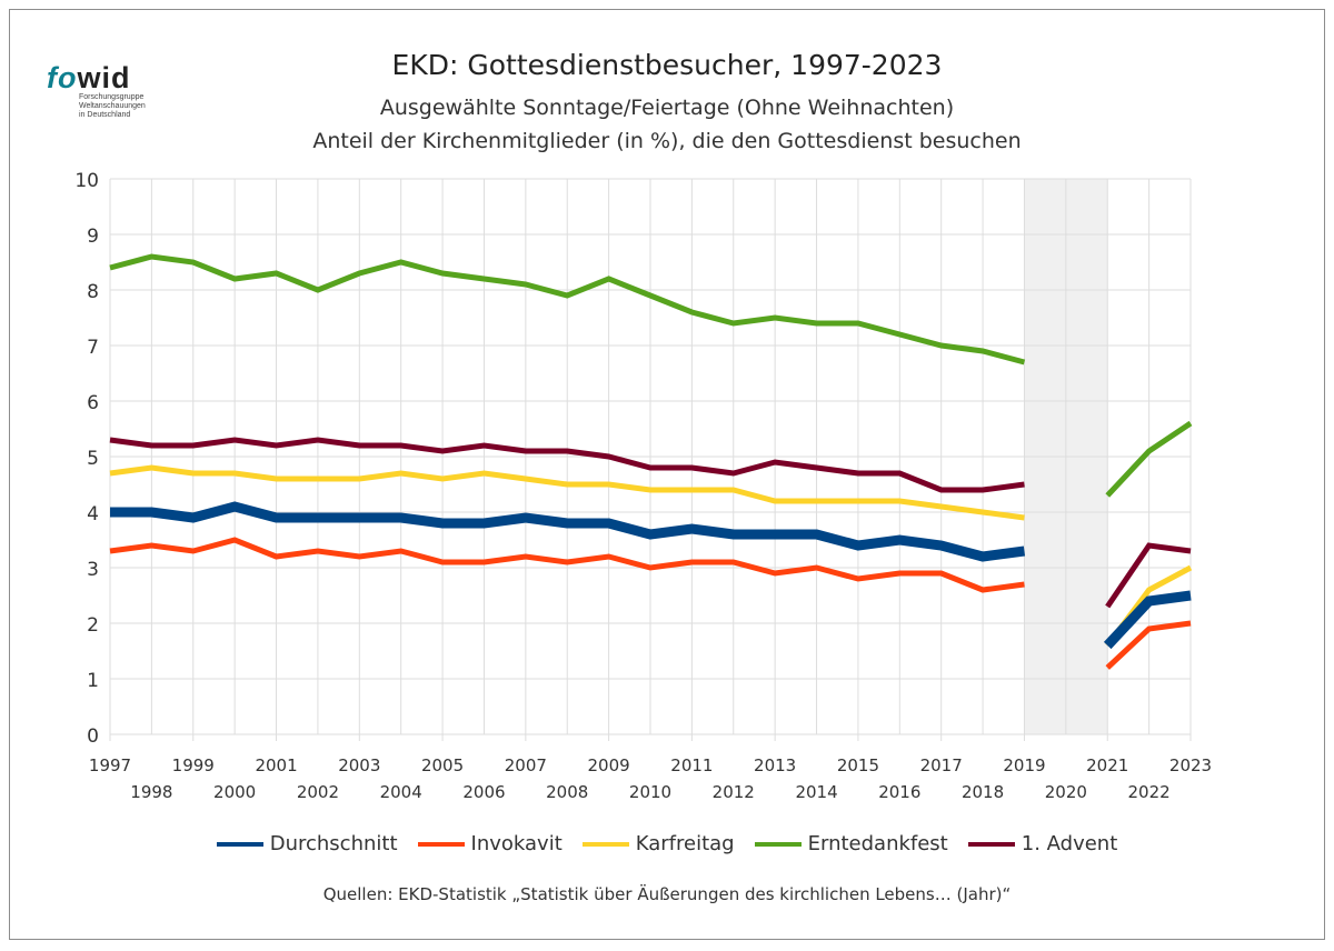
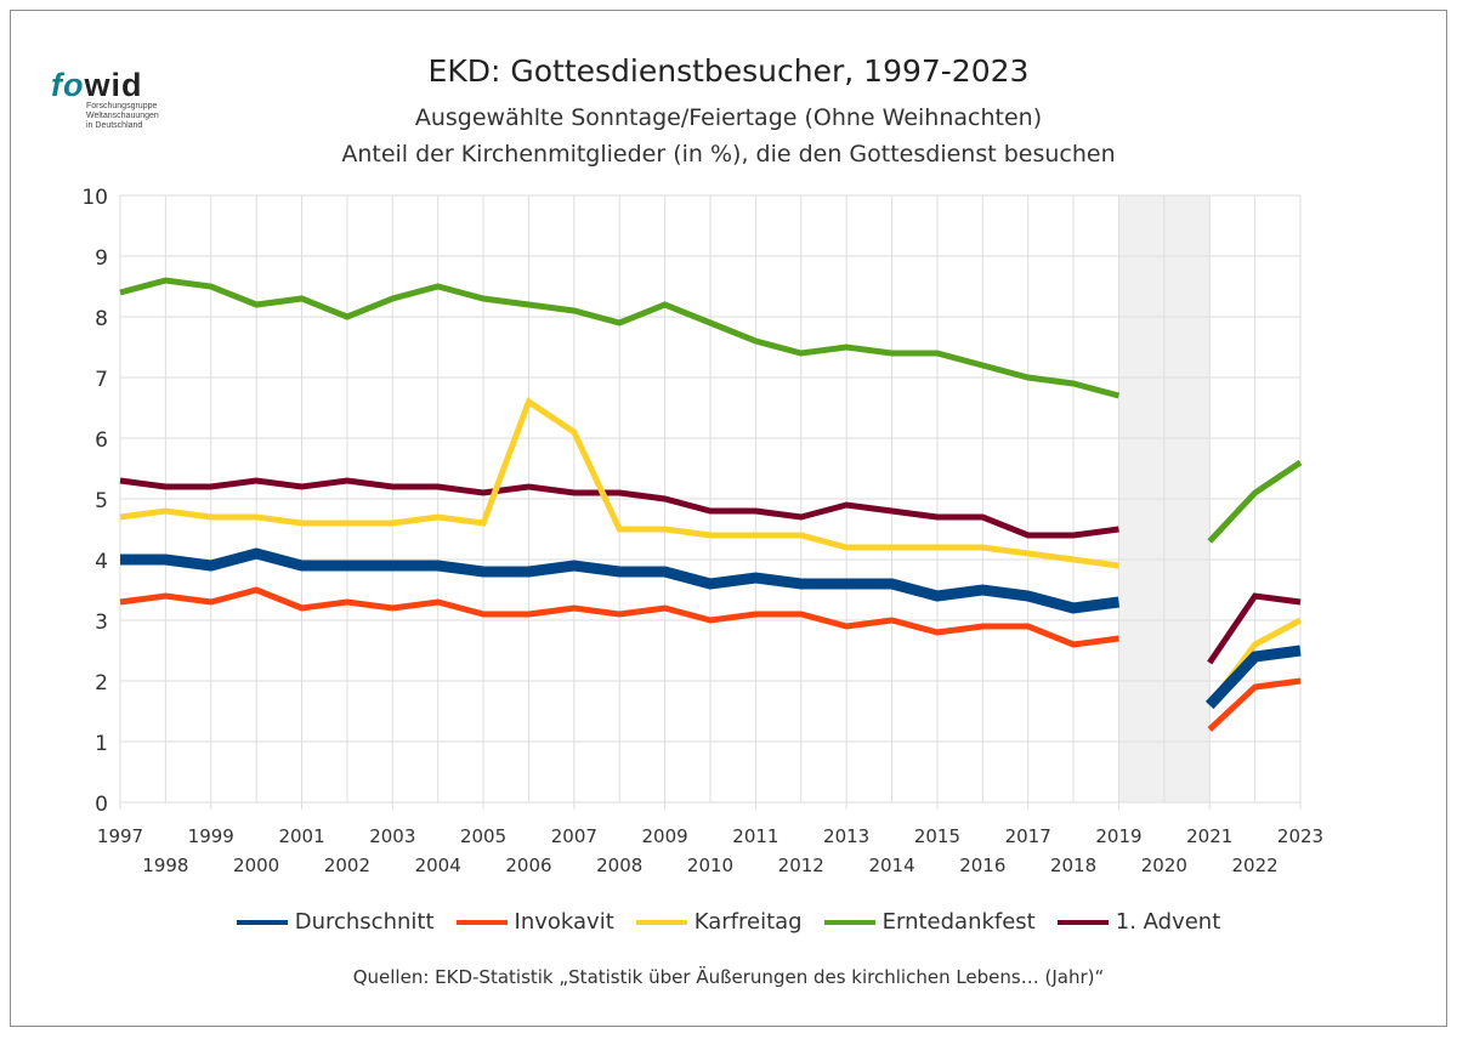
Karfreitag/2006: 4.7 -> 6.6
Karfreitag/2007: 4.6 -> 6.1
